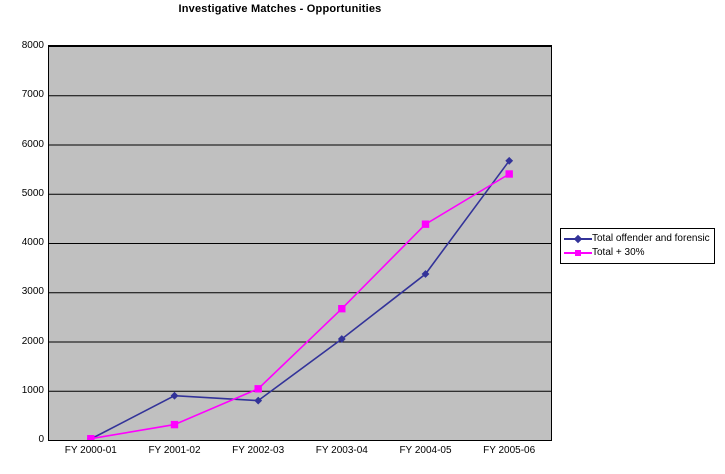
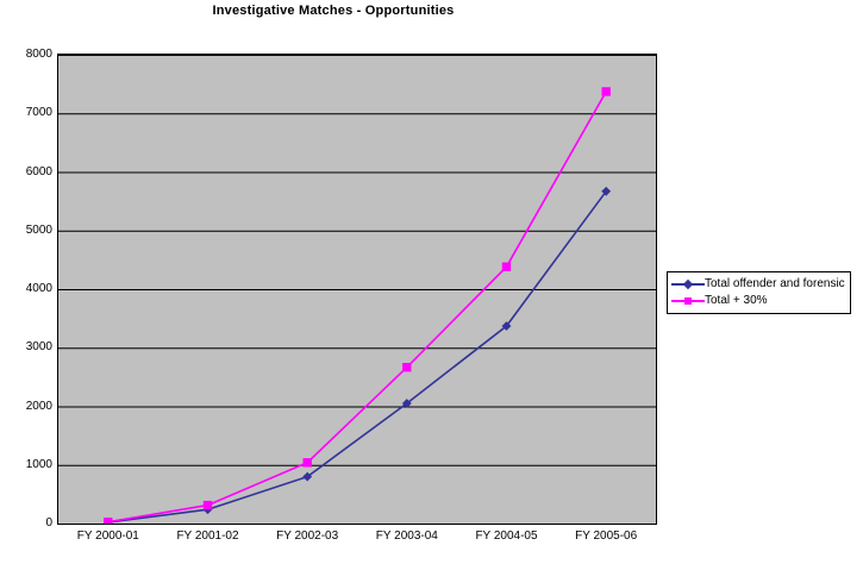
Total offender and forensic/FY 2001-02: 900 -> 200
Total + 30%/FY 2005-06: 5400 -> 7400
